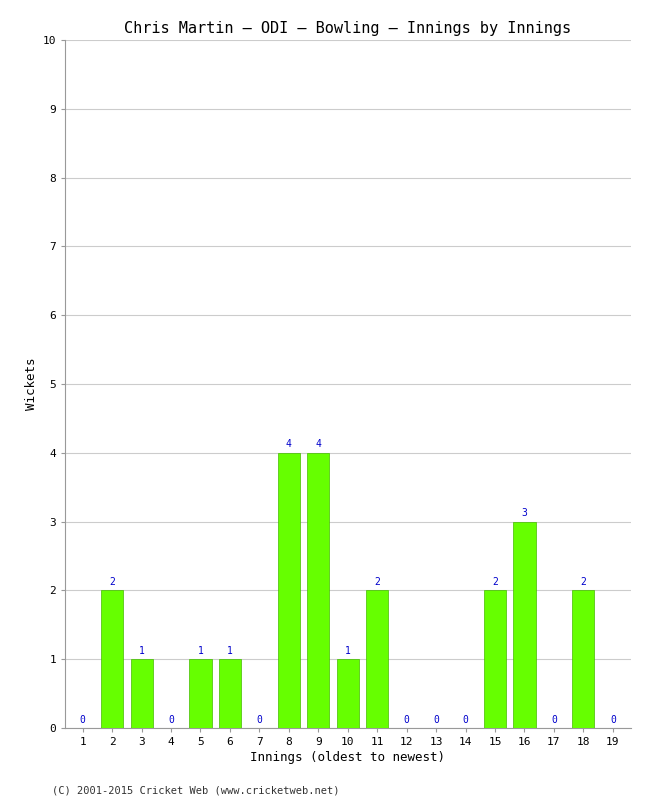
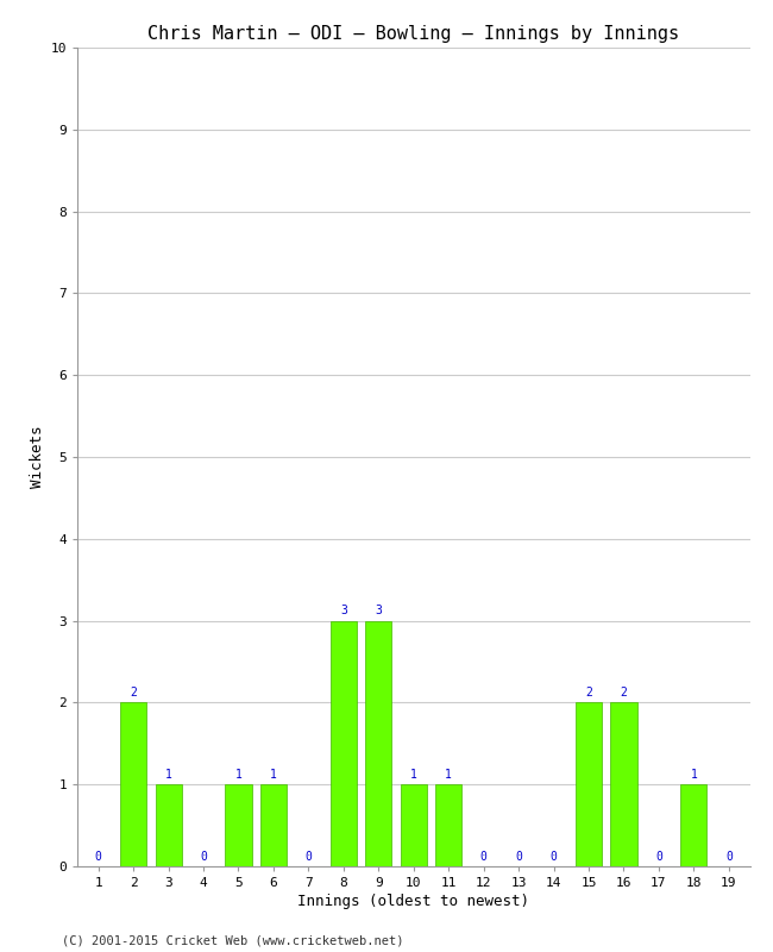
8: 4 -> 3
9: 4 -> 3
11: 2 -> 1
16: 3 -> 2
18: 2 -> 1
